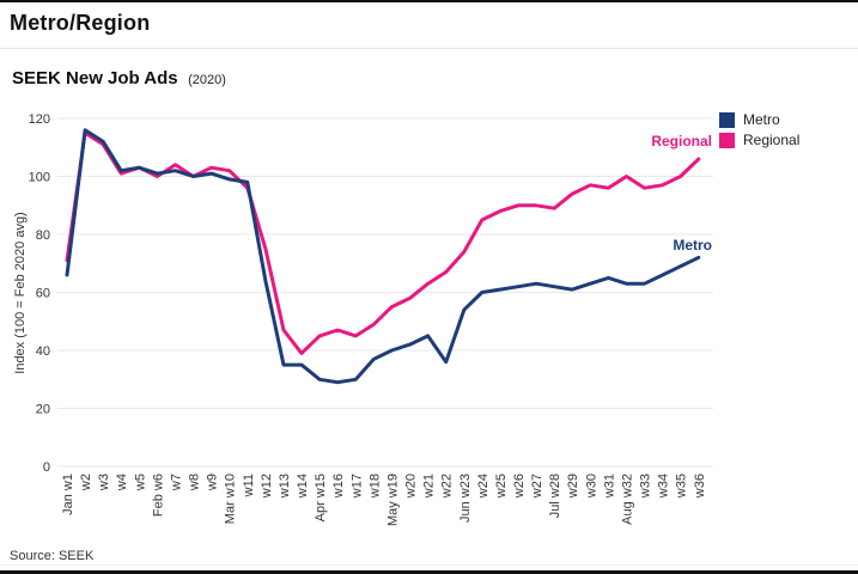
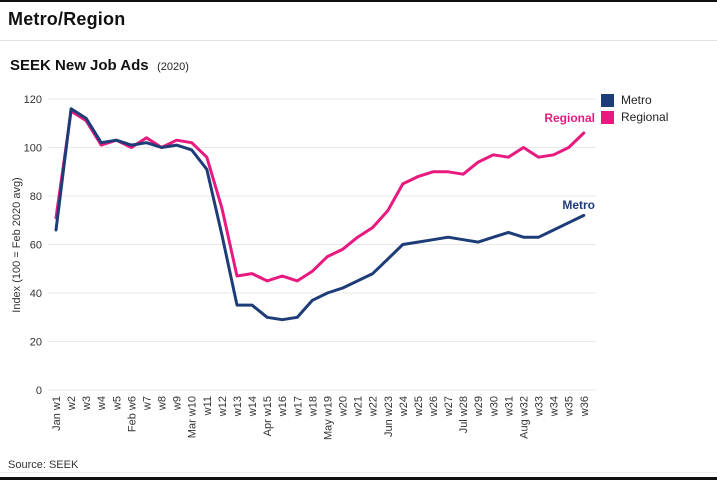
Metro/w11: 98 -> 91
Regional/w14: 39 -> 48
Metro/w22: 36 -> 48
